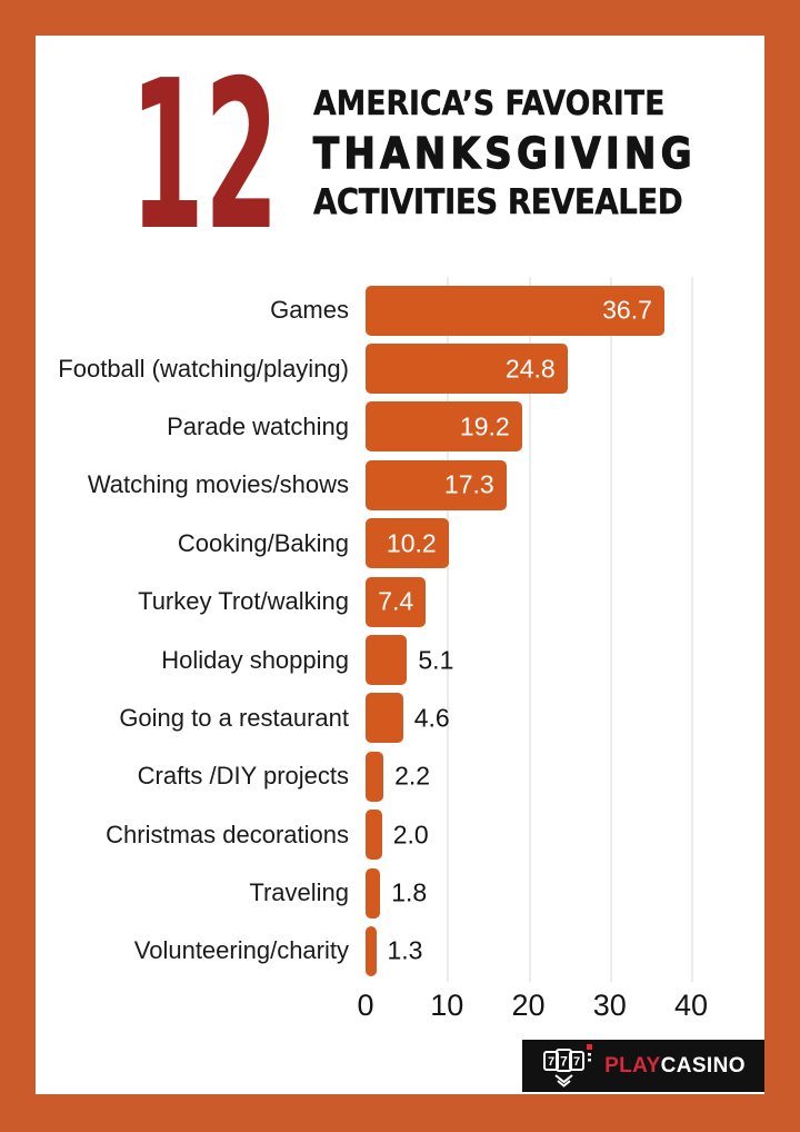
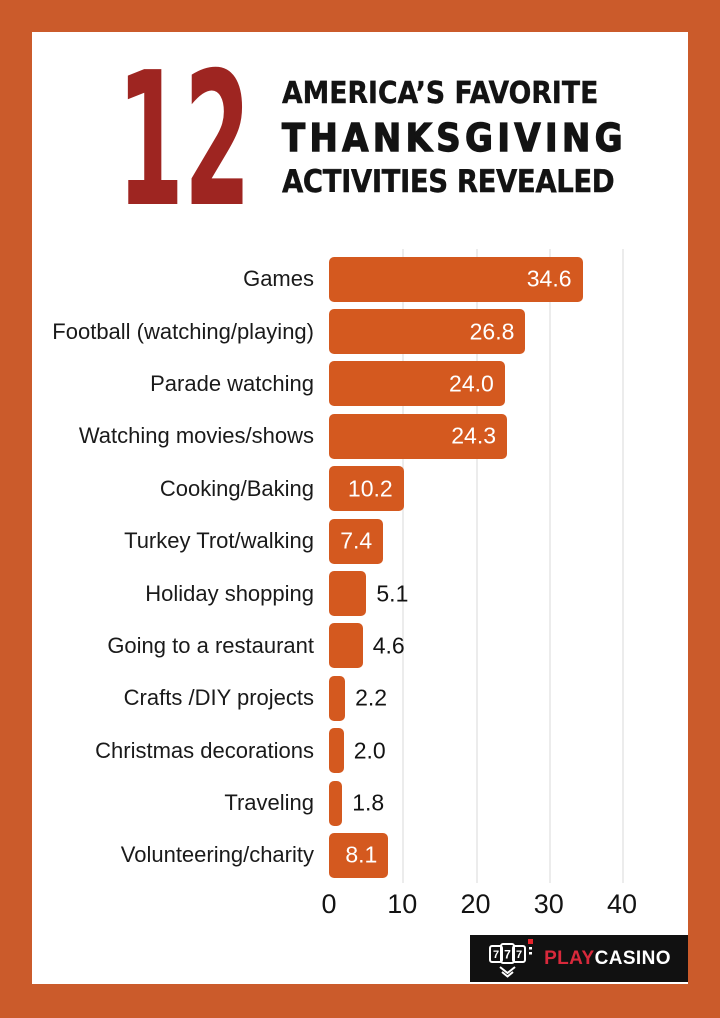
Games: 36.7 -> 34.6
Football (watching/playing): 24.8 -> 26.8
Parade watching: 19.2 -> 24.0
Watching movies/shows: 17.3 -> 24.3
Volunteering/charity: 1.3 -> 8.1
